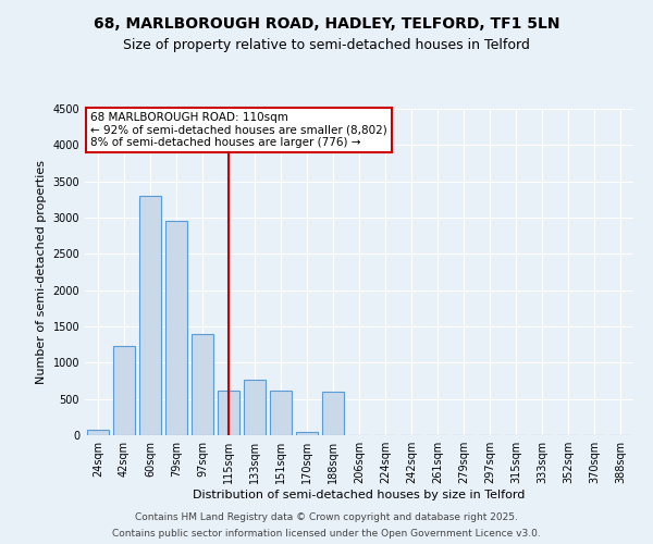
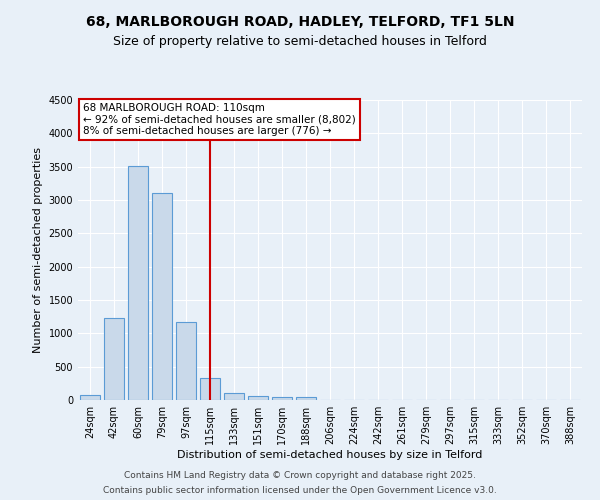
60sqm: 3300 -> 3510
79sqm: 2960 -> 3100
97sqm: 1400 -> 1170
115sqm: 620 -> 330
133sqm: 760 -> 100
151sqm: 620 -> 60
188sqm: 600 -> 50
